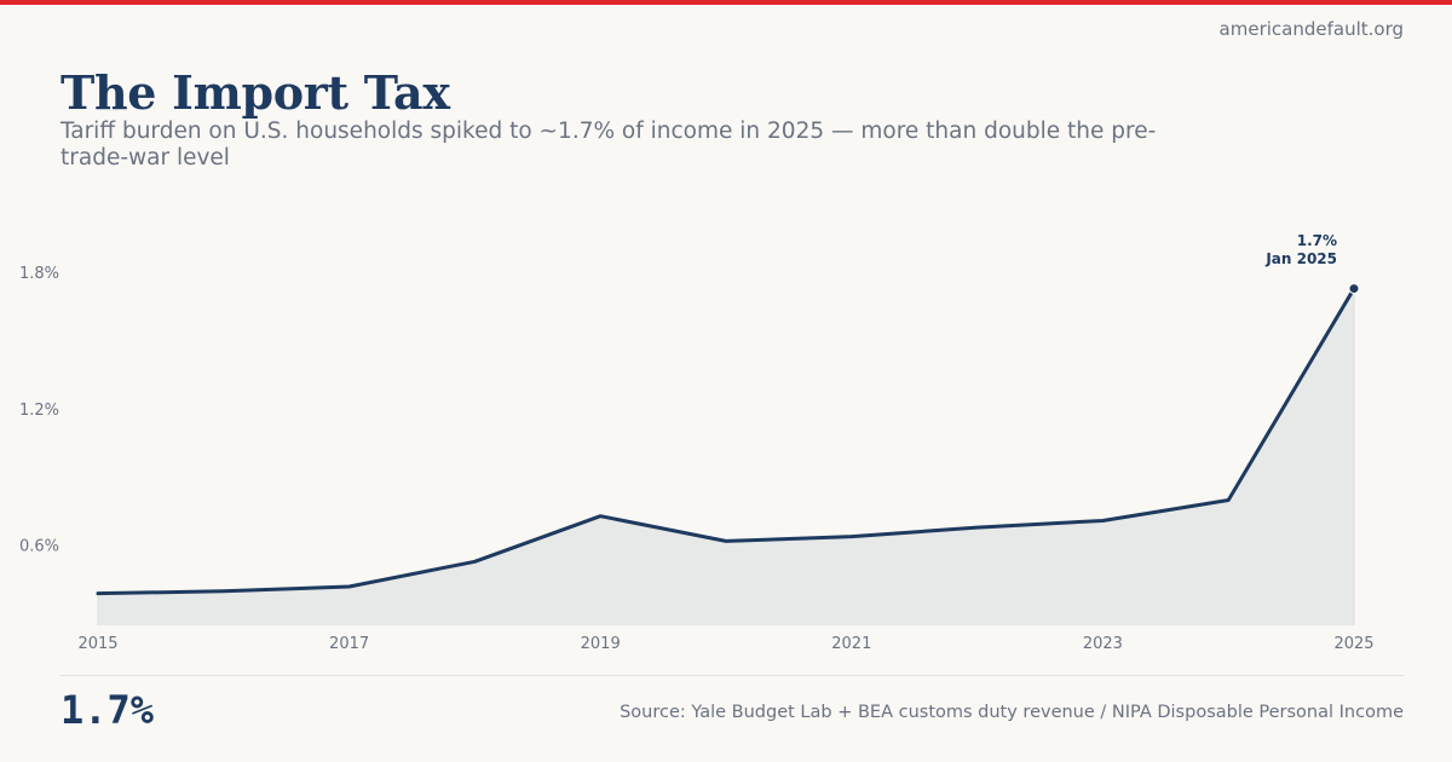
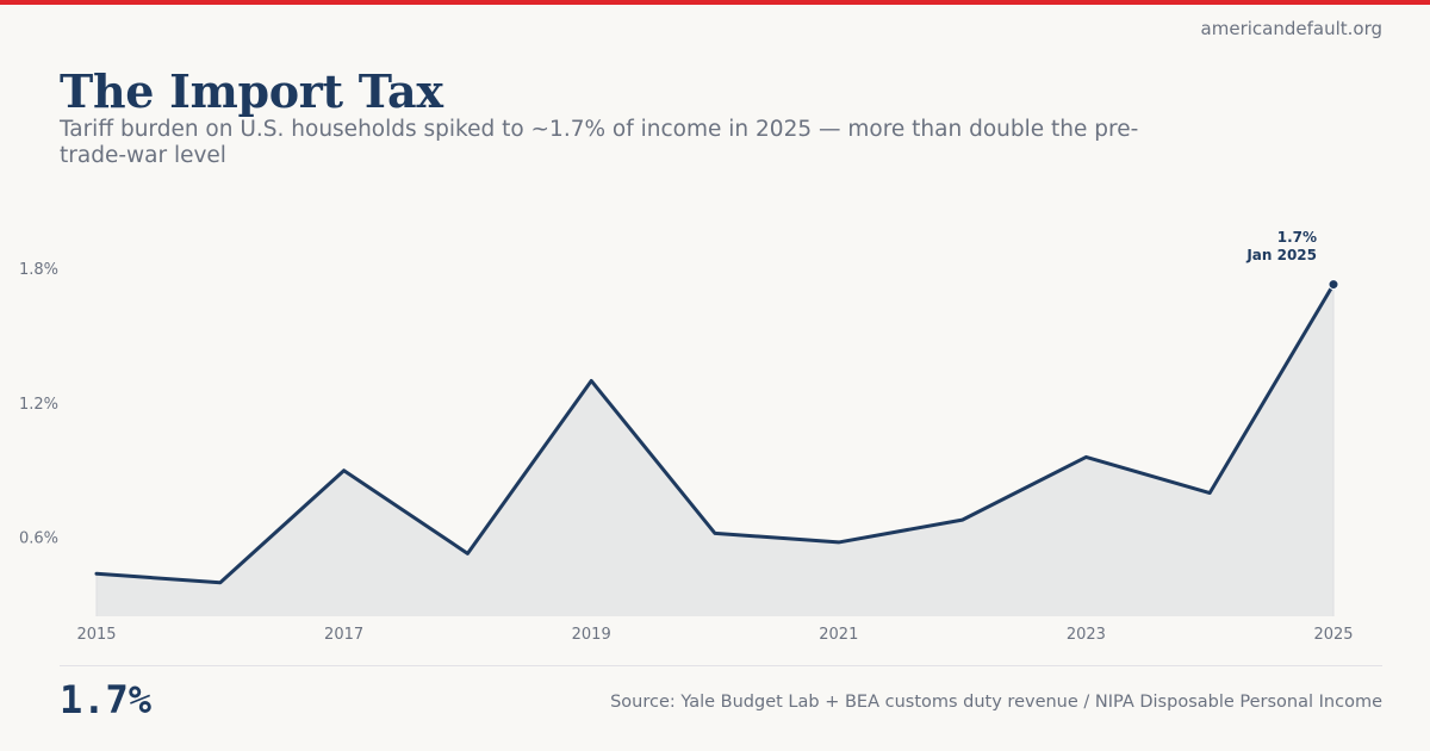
2015: 0.39% -> 0.44%
2017: 0.42% -> 0.90%
2019: 0.73% -> 1.30%
2021: 0.64% -> 0.58%
2023: 0.71% -> 0.96%
